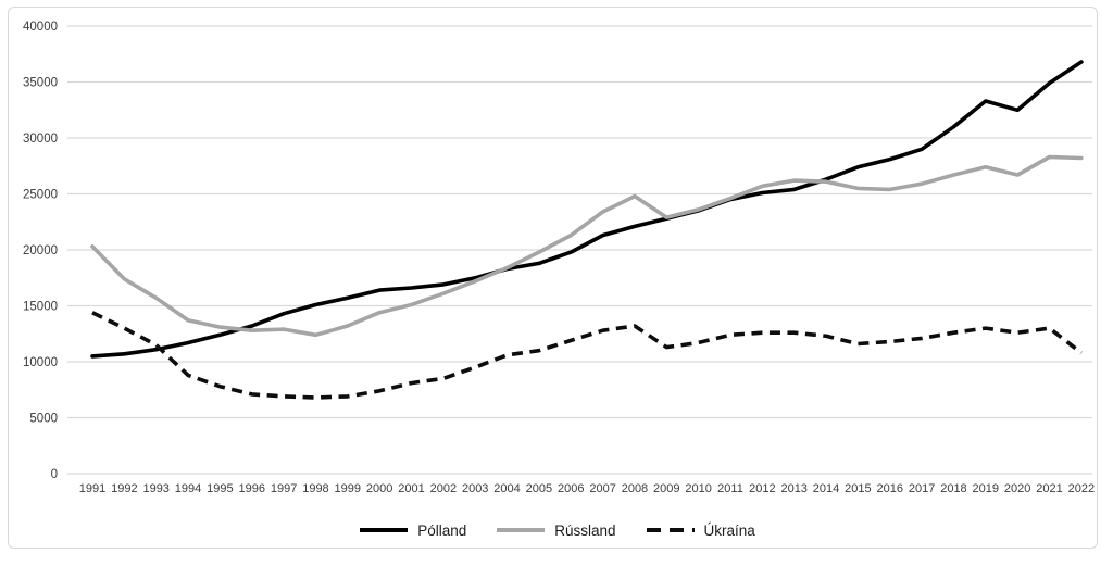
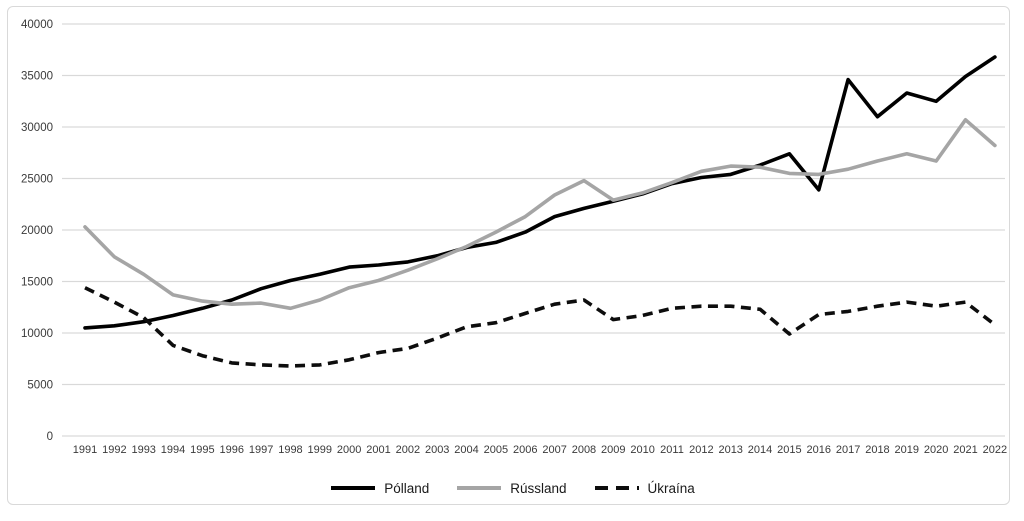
Úkraína/2015: 11600 -> 9900
Pólland/2016: 28100 -> 23900
Pólland/2017: 29000 -> 34600
Rússland/2021: 28300 -> 30700
